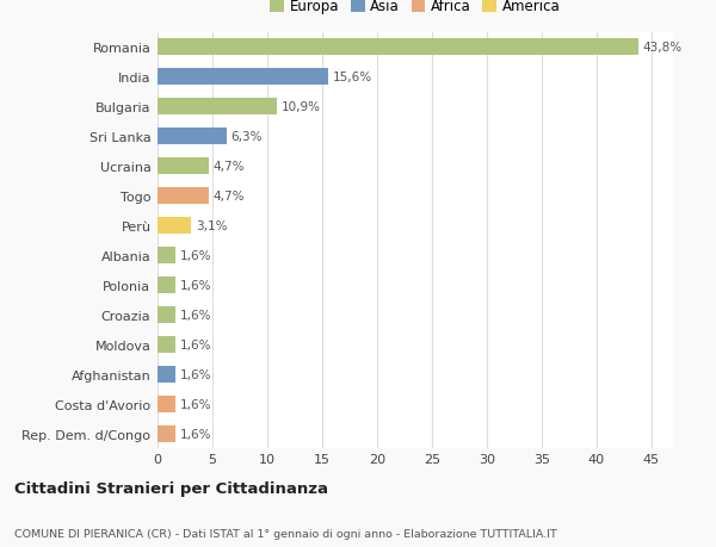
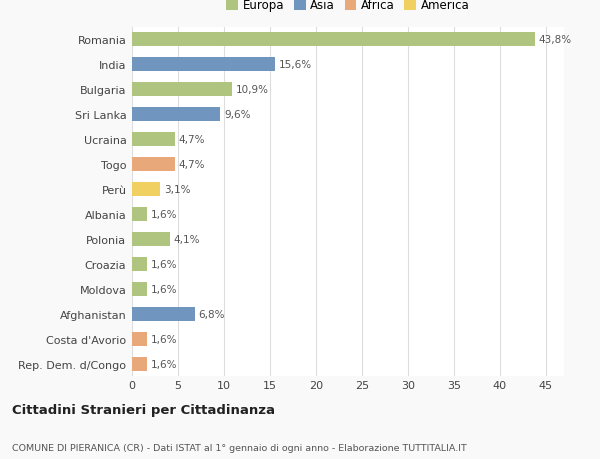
Sri Lanka: 6,3% -> 9,6%
Polonia: 1,6% -> 4,1%
Afghanistan: 1,6% -> 6,8%
